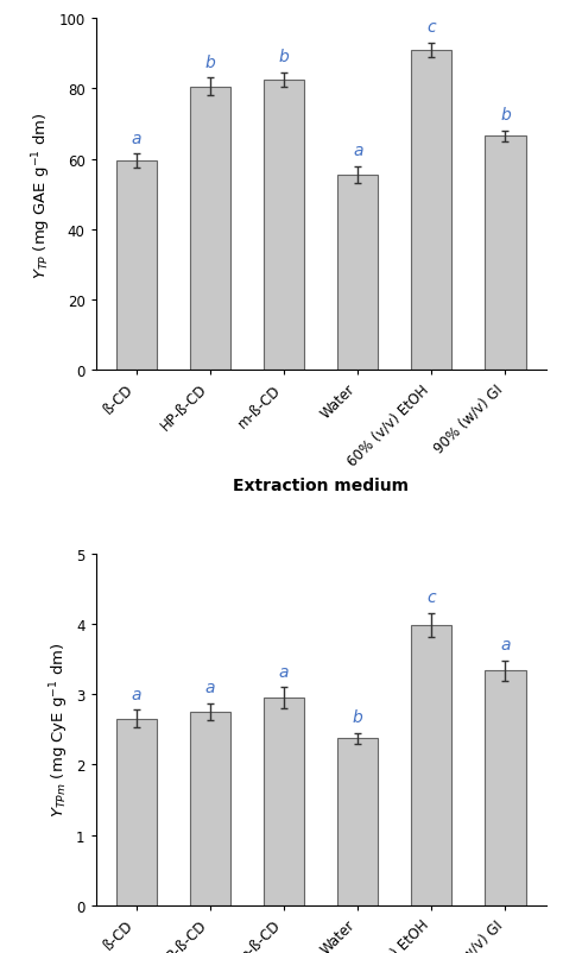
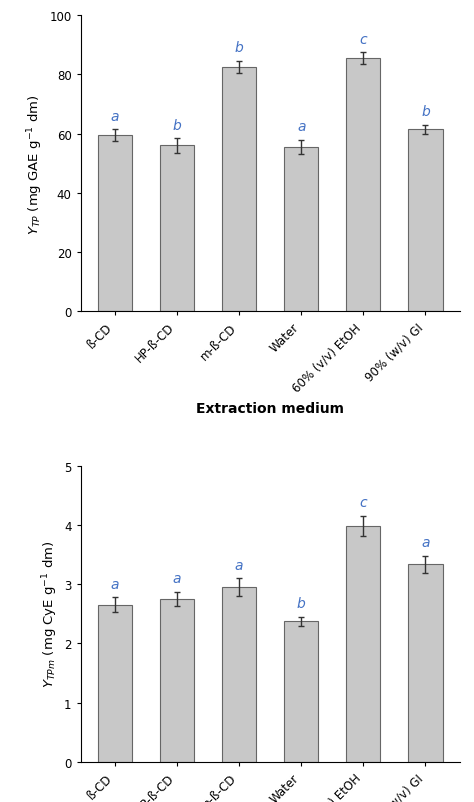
HP-ß-CD: 80.5 -> 56.0
60% (v/v) EtOH: 91.0 -> 85.5
90% (w/v) GI: 66.5 -> 61.5
